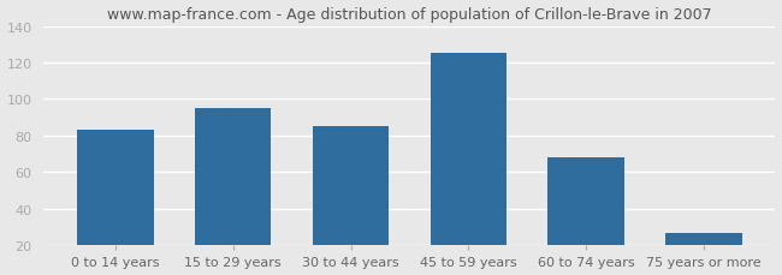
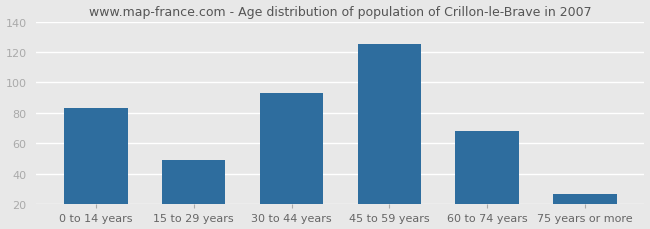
15 to 29 years: 95 -> 49
30 to 44 years: 85 -> 93
